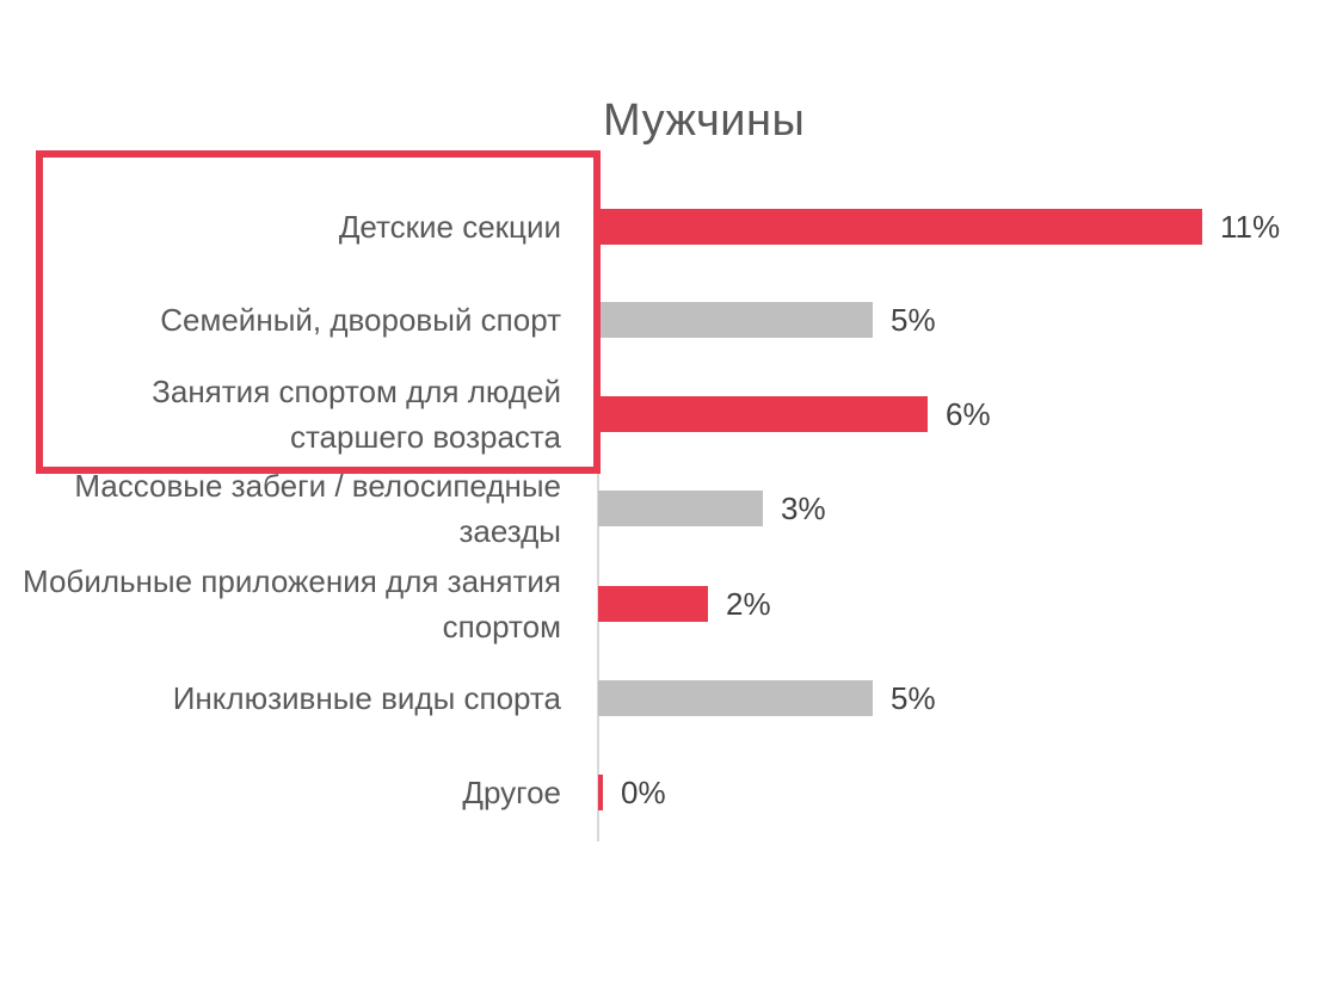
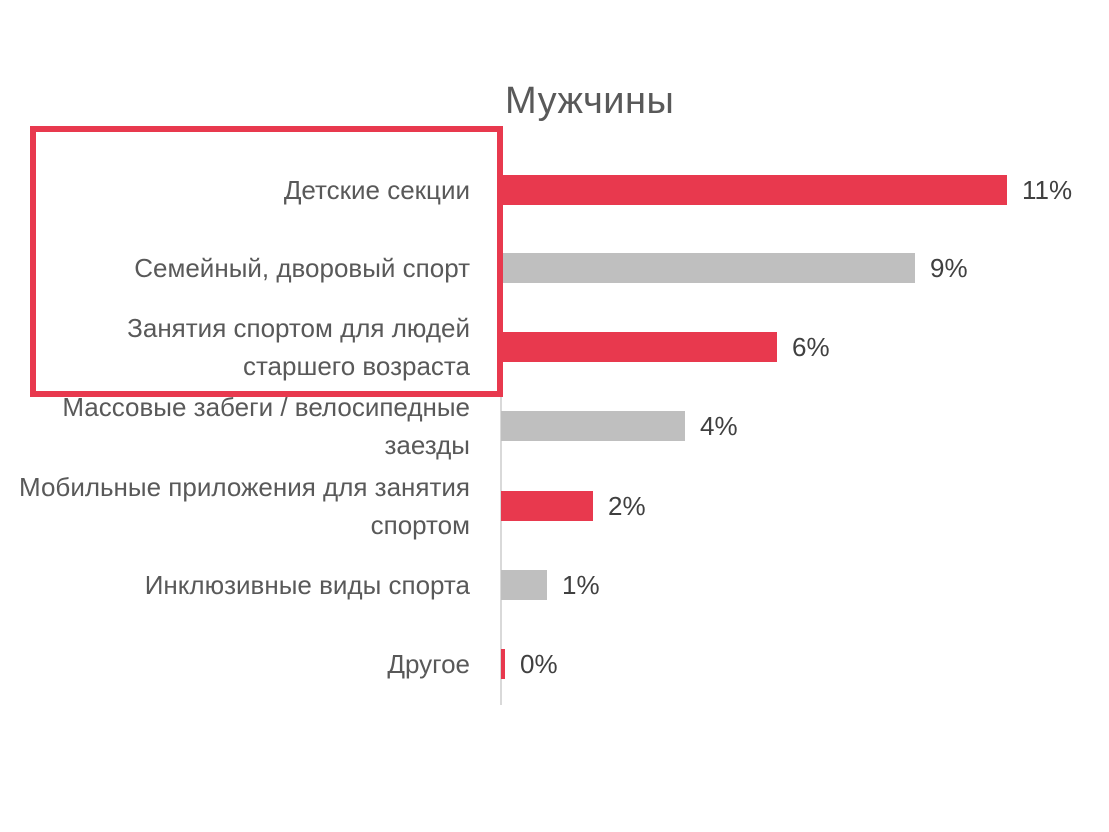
Семейный, дворовый спорт: 5% -> 9%
Массовые забеги / велосипедные заезды: 3% -> 4%
Инклюзивные виды спорта: 5% -> 1%
